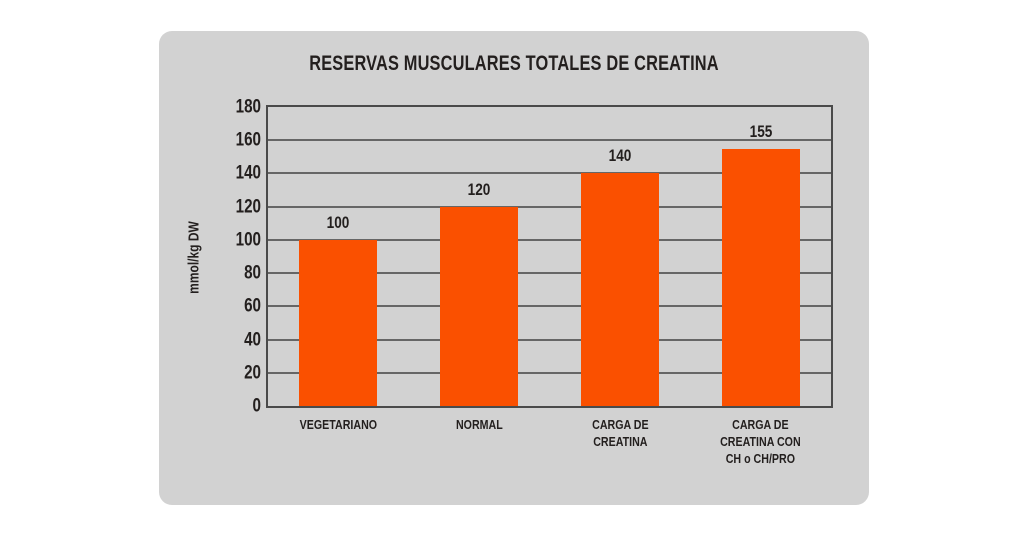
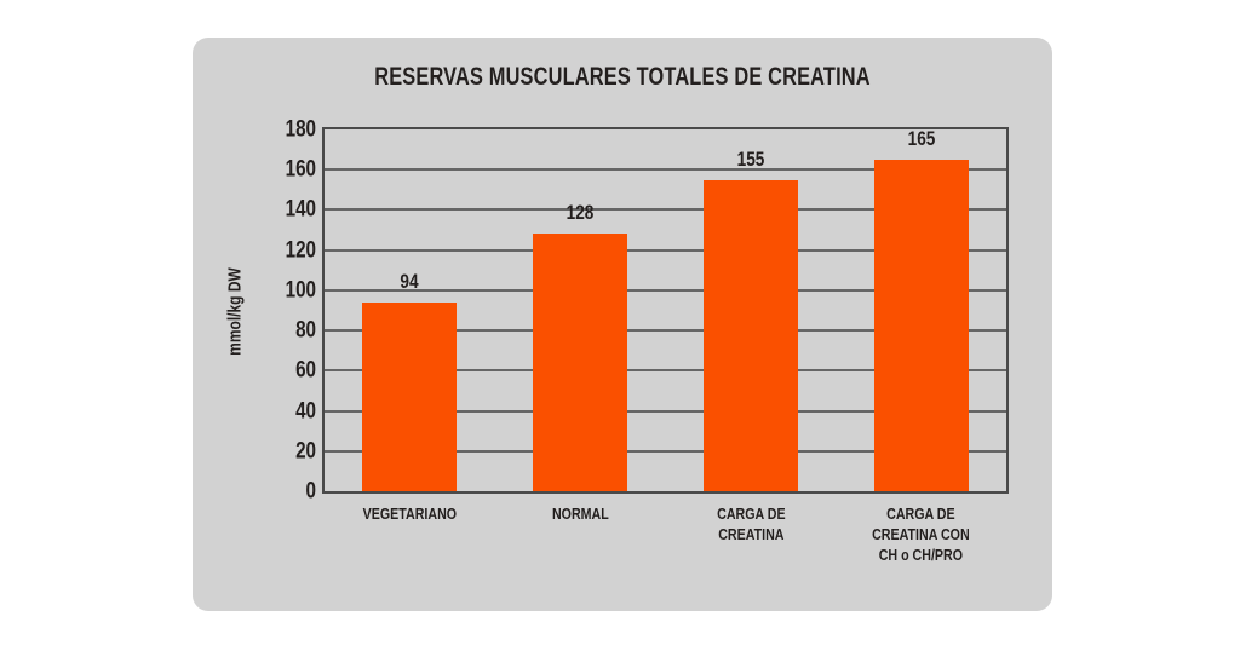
VEGETARIANO: 100 -> 94
NORMAL: 120 -> 128
CARGA DE CREATINA: 140 -> 155
CARGA DE CREATINA CON CH o CH/PRO: 155 -> 165
